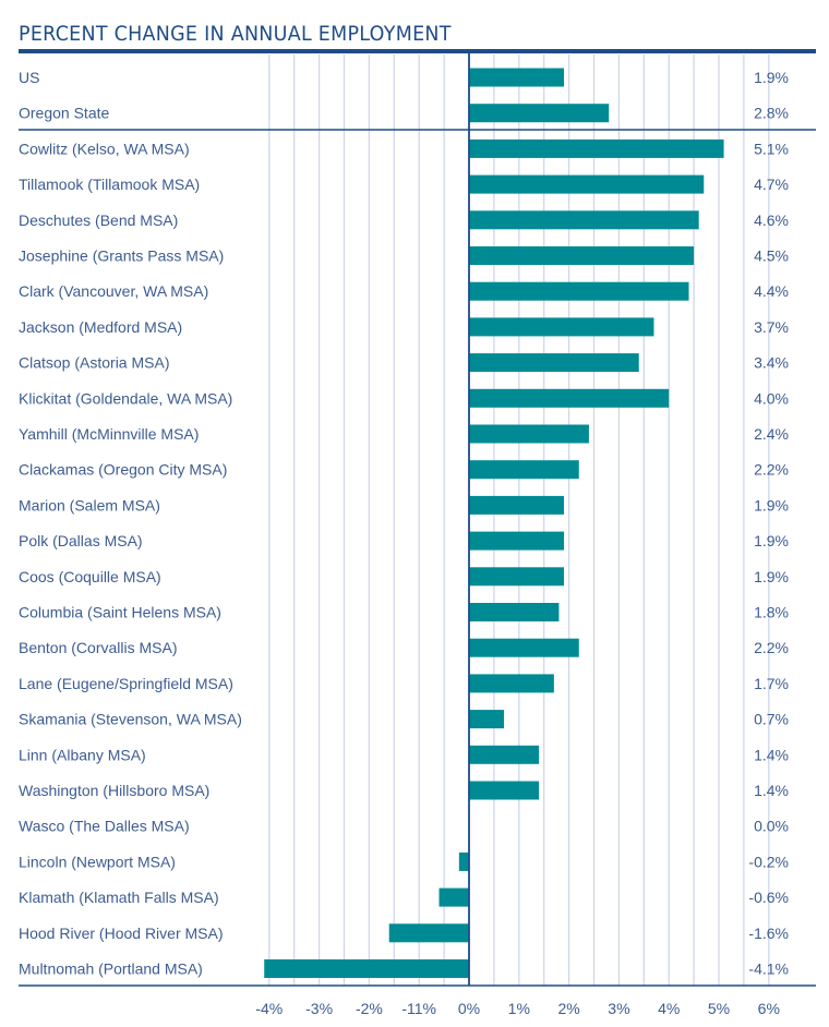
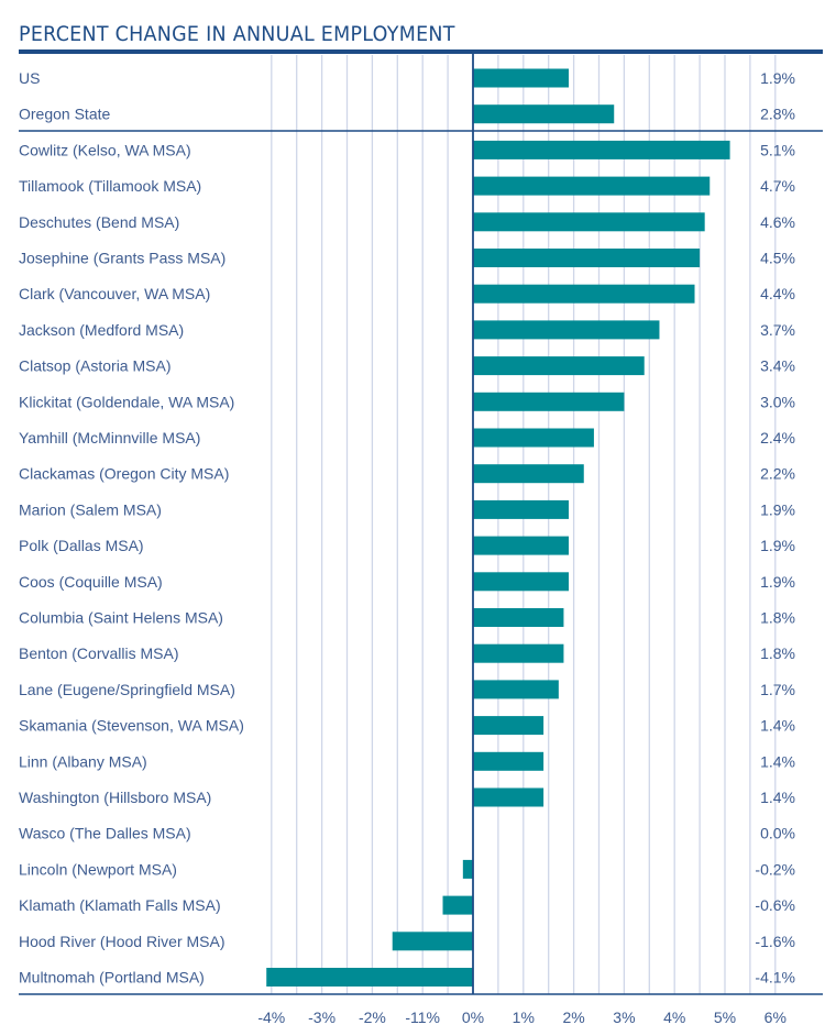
Klickitat (Goldendale, WA MSA): 4.0% -> 3.0%
Benton (Corvallis MSA): 2.2% -> 1.8%
Skamania (Stevenson, WA MSA): 0.7% -> 1.4%
